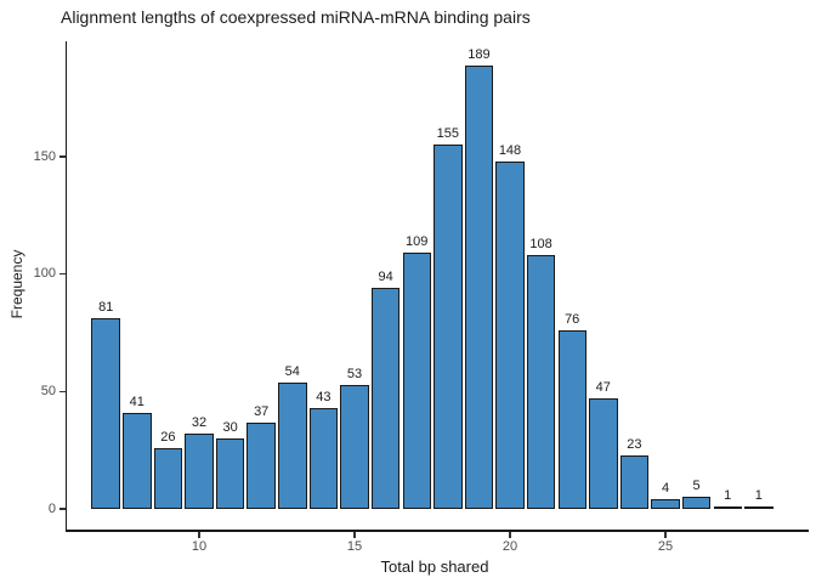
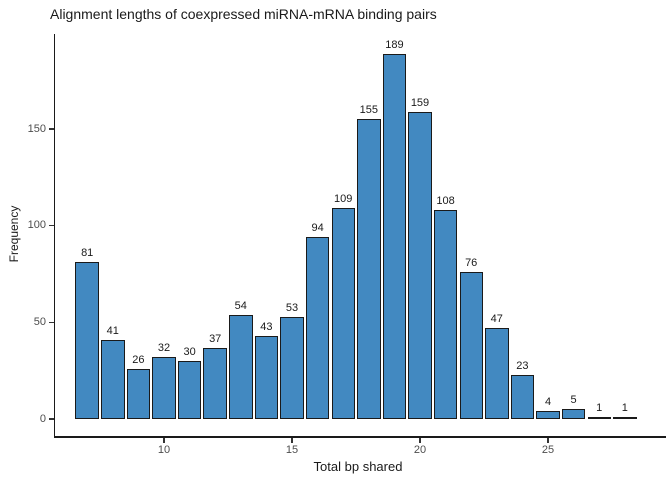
20: 148 -> 159
